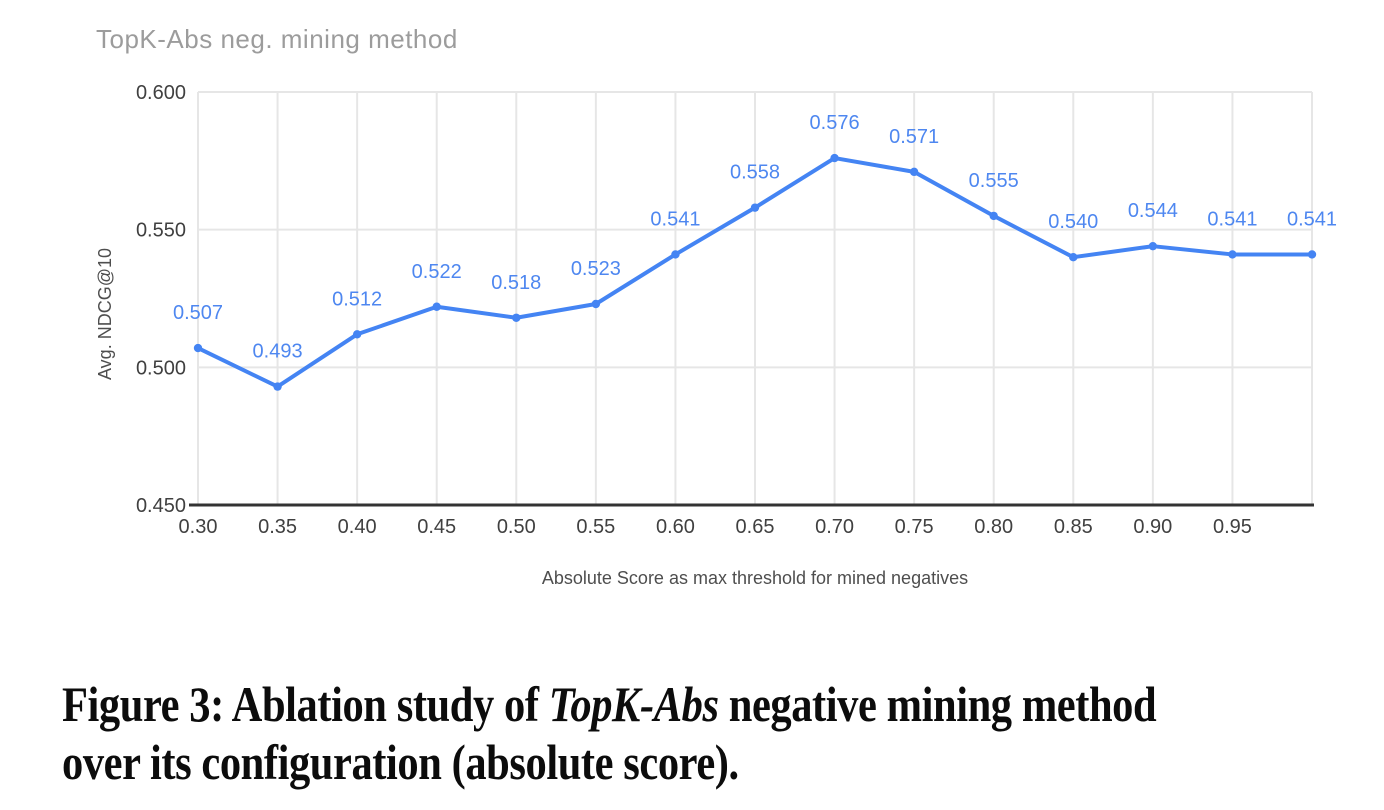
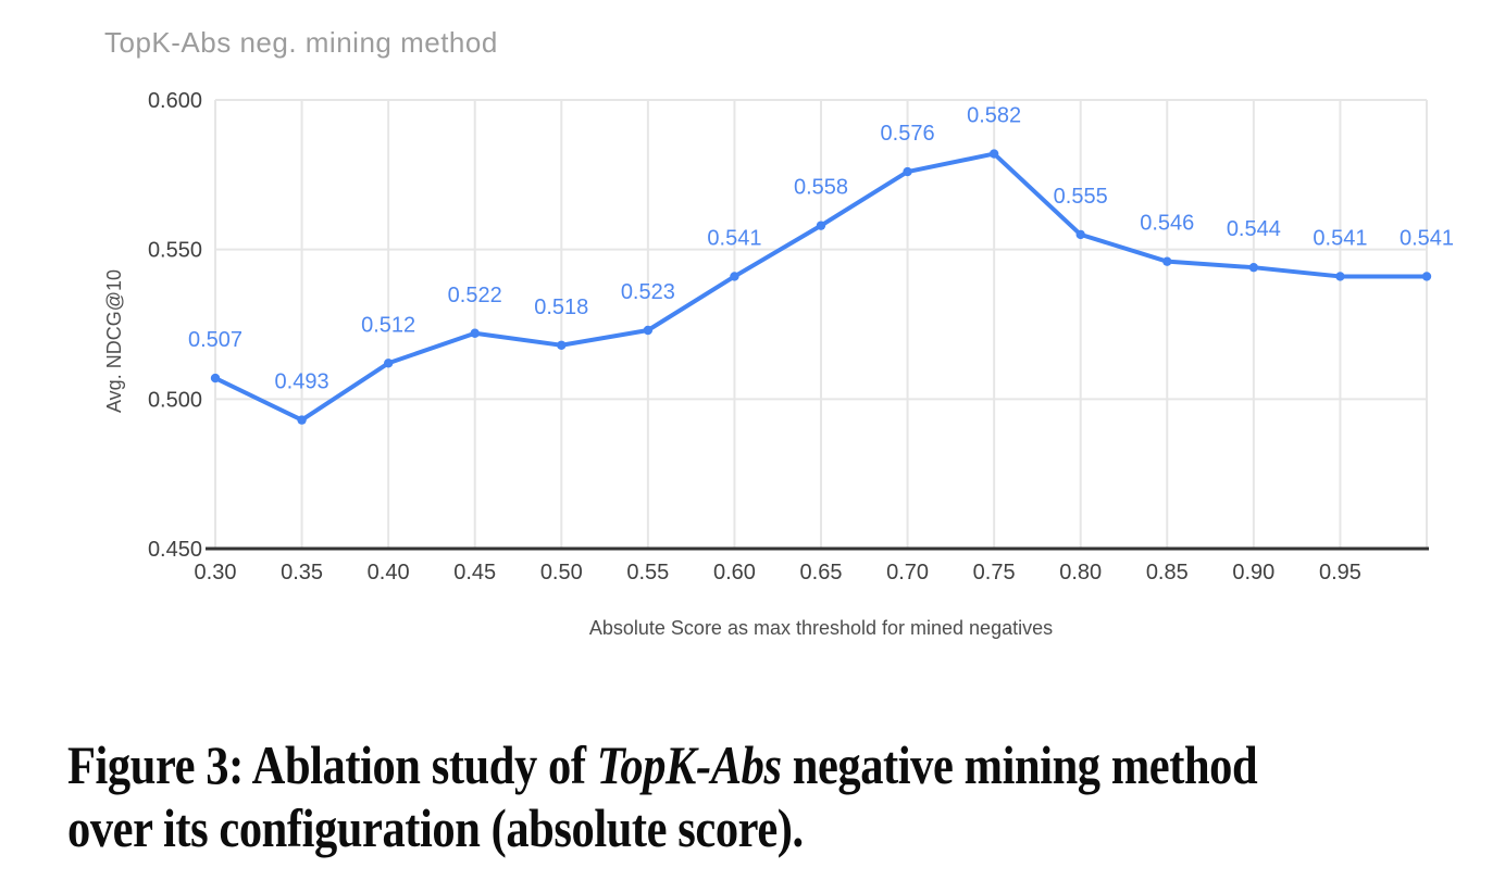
0.75: 0.571 -> 0.582
0.85: 0.540 -> 0.546
